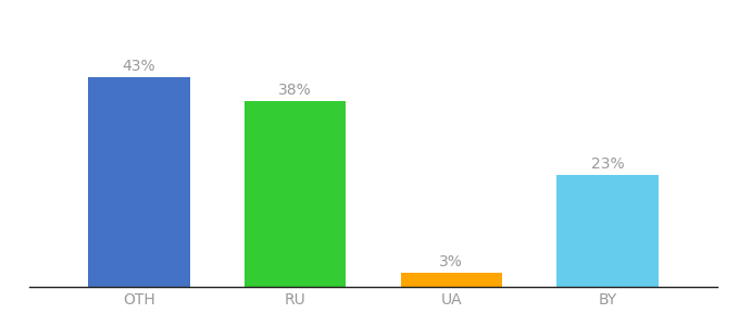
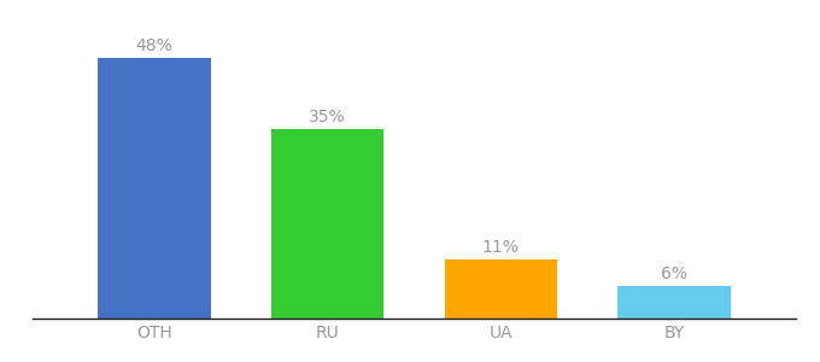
OTH: 43% -> 48%
RU: 38% -> 35%
UA: 3% -> 11%
BY: 23% -> 6%
